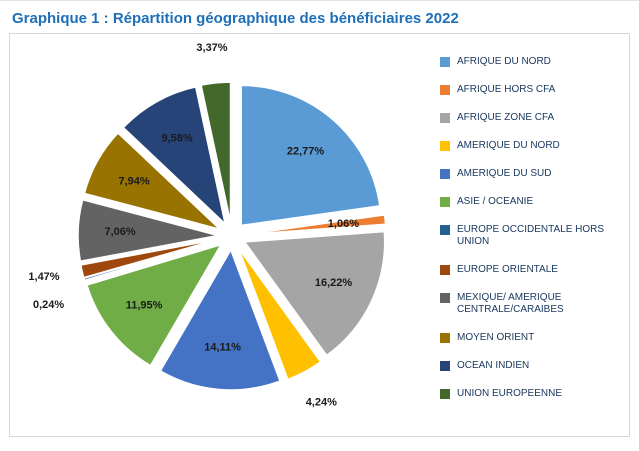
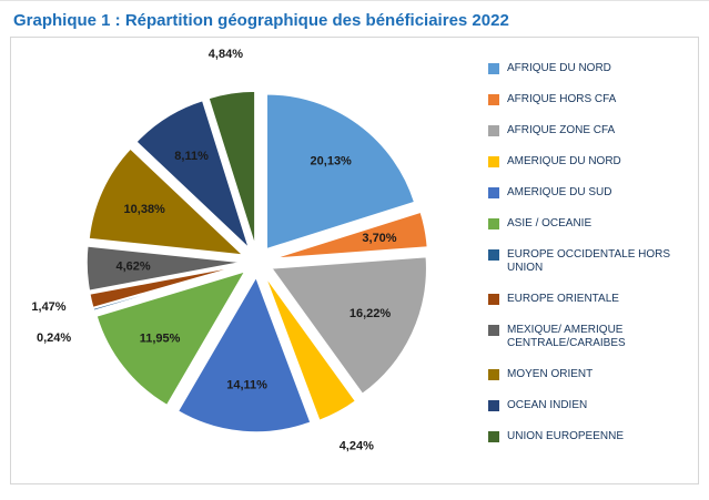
AFRIQUE DU NORD: 22,77% -> 20,13%
AFRIQUE HORS CFA: 1,06% -> 3,70%
MEXIQUE/ AMERIQUE CENTRALE/CARAIBES: 7,06% -> 4,62%
MOYEN ORIENT: 7,94% -> 10,38%
OCEAN INDIEN: 9,58% -> 8,11%
UNION EUROPEENNE: 3,37% -> 4,84%
